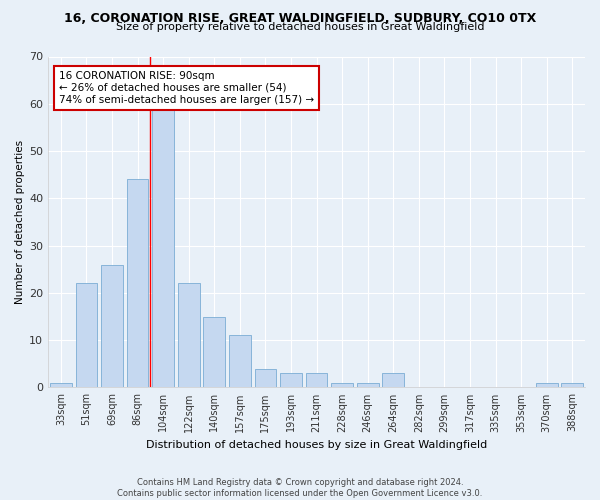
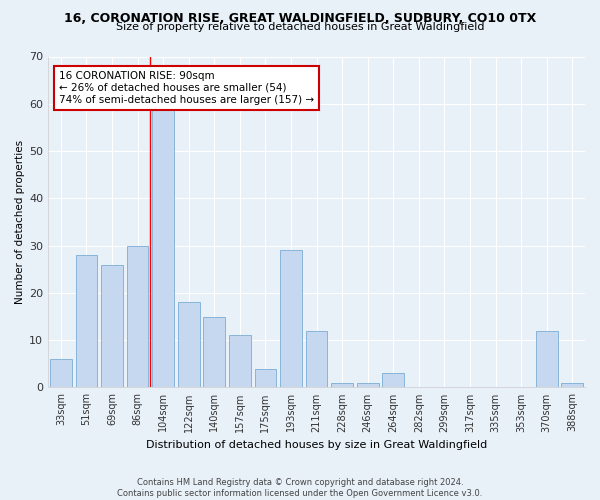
33sqm: 1 -> 6
51sqm: 22 -> 28
86sqm: 44 -> 30
122sqm: 22 -> 18
193sqm: 3 -> 29
211sqm: 3 -> 12
370sqm: 1 -> 12
